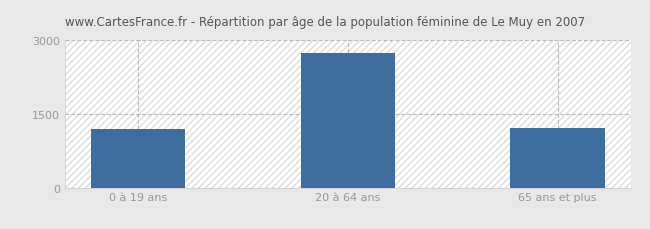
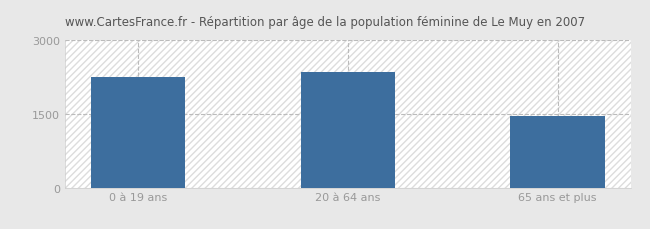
0 à 19 ans: 1200 -> 2250
20 à 64 ans: 2750 -> 2350
65 ans et plus: 1210 -> 1450
